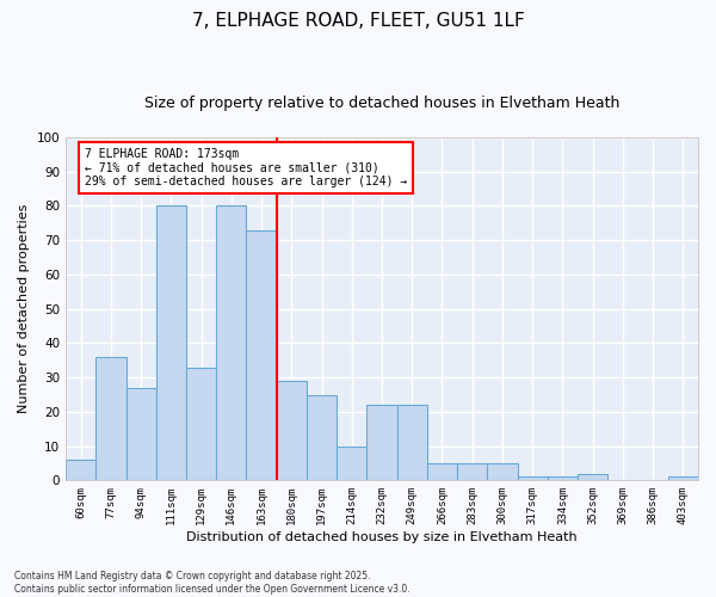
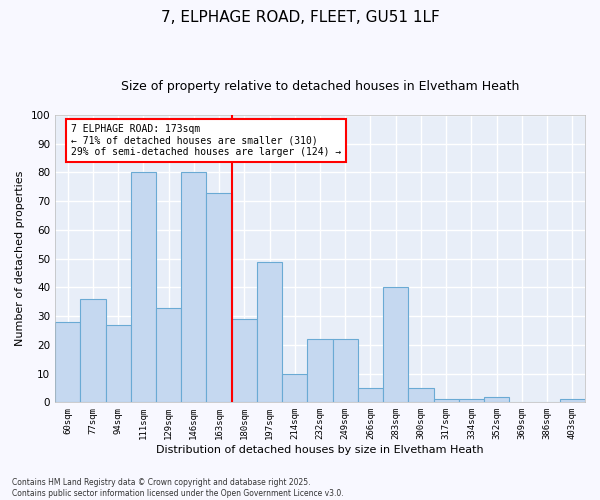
60sqm: 6 -> 28
197sqm: 25 -> 49
283sqm: 5 -> 40
